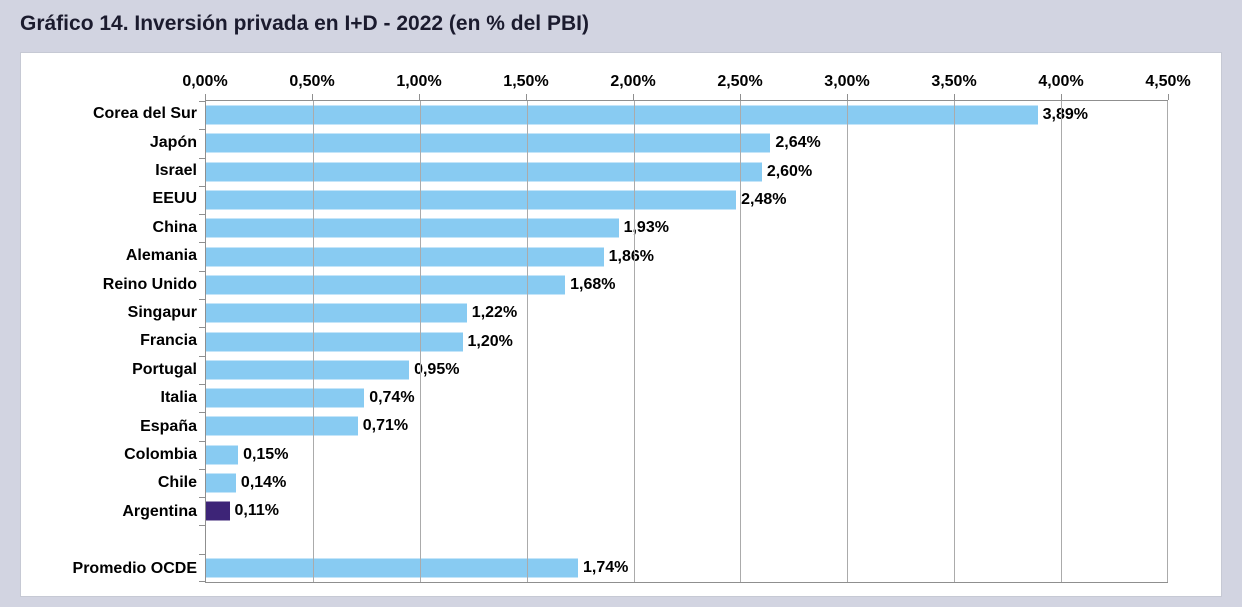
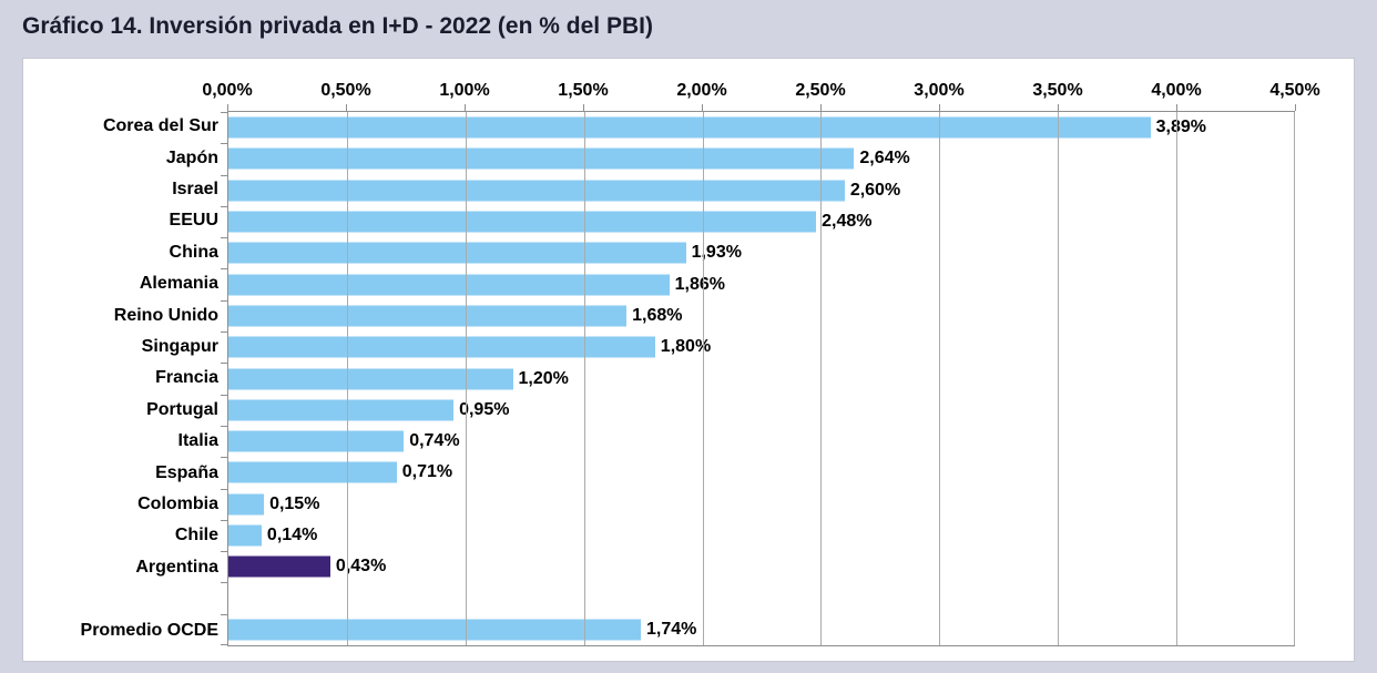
Singapur: 1,22% -> 1,80%
Argentina: 0,11% -> 0,43%
